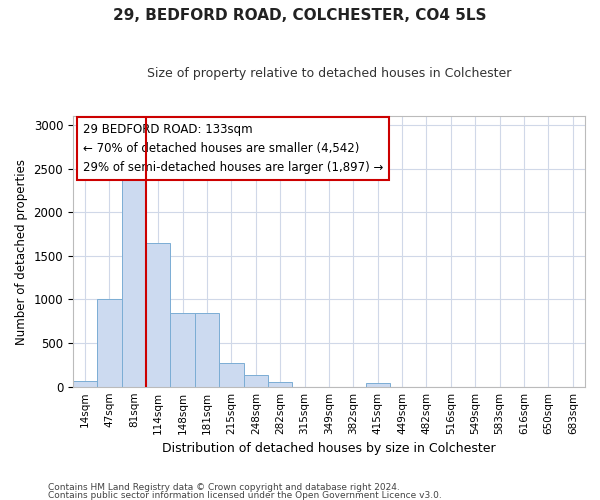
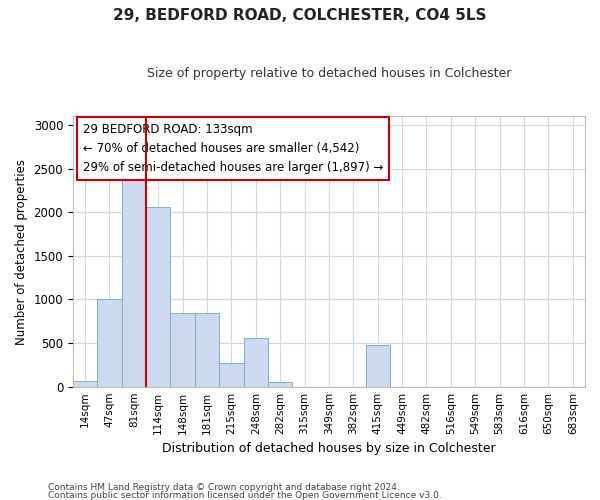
114sqm: 1650 -> 2060
248sqm: 130 -> 560
415sqm: 40 -> 480
